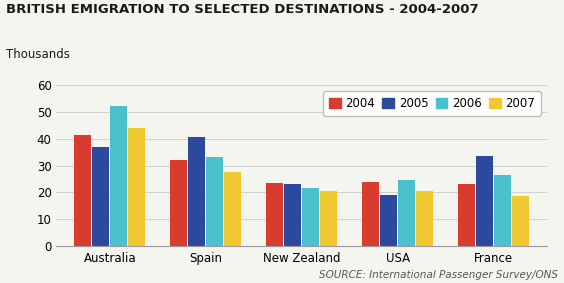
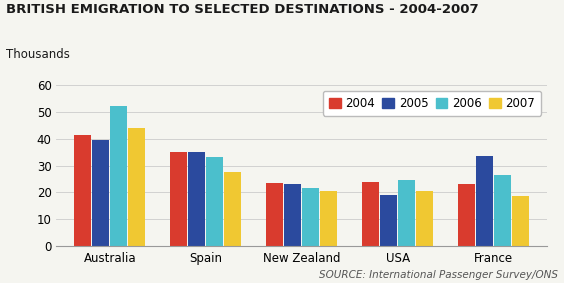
2005/Australia: 37.0 -> 39.5
2004/Spain: 32.0 -> 35.0
2005/Spain: 40.5 -> 35.2
